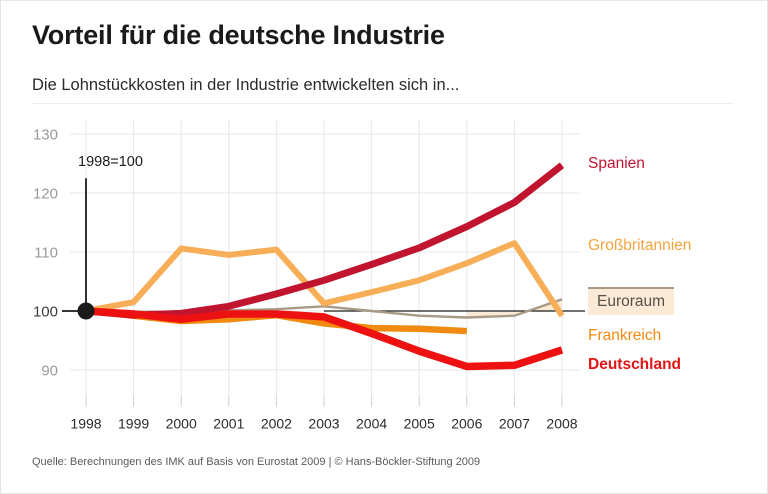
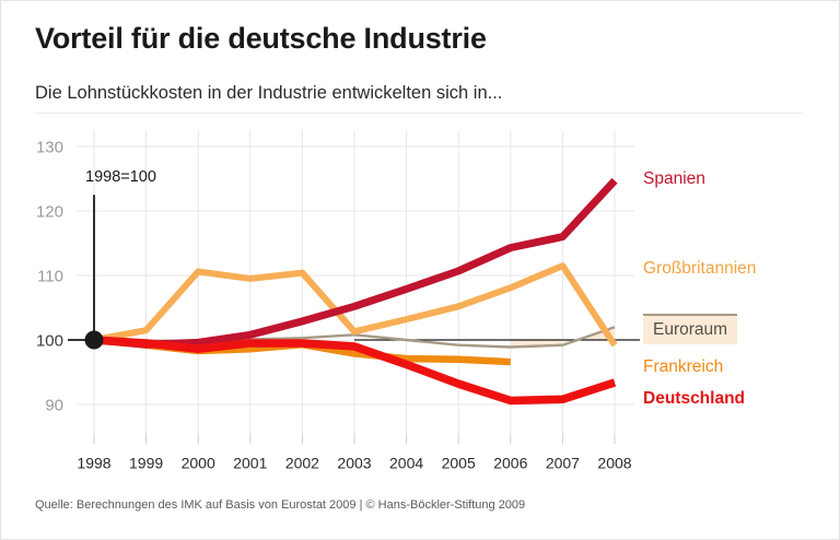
Spanien/2007: 118 -> 116
